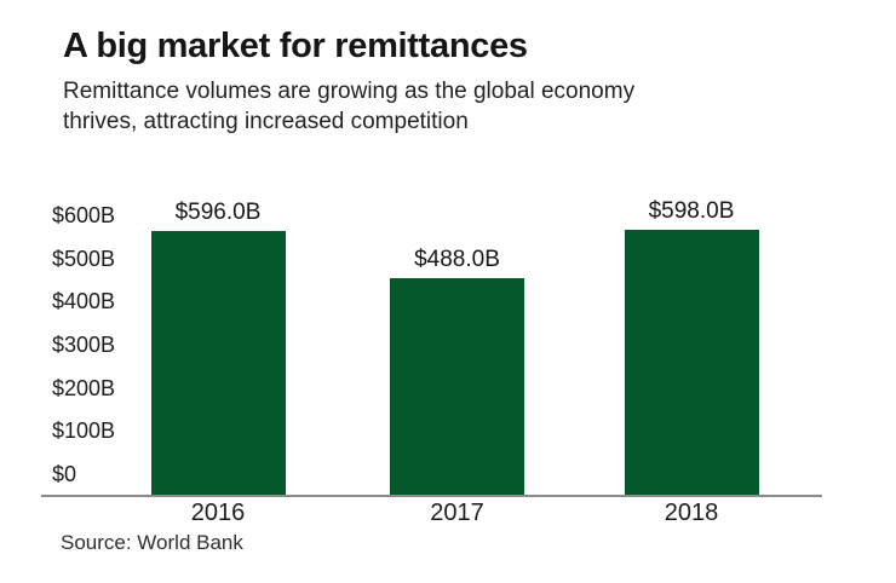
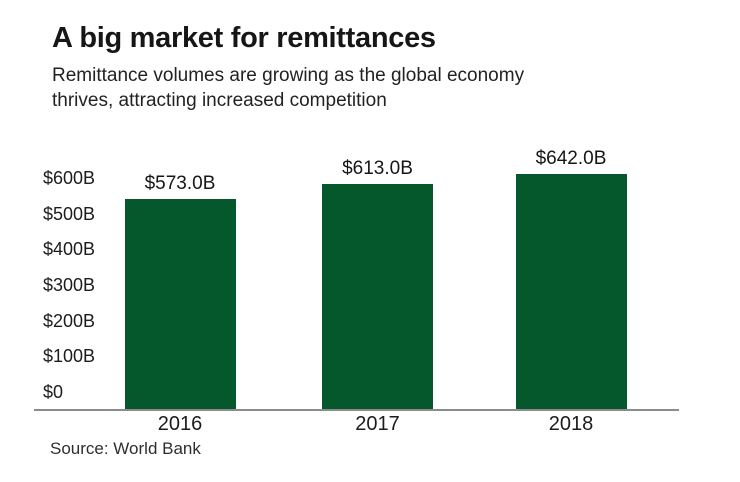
2016: $596.0B -> $573.0B
2017: $488.0B -> $613.0B
2018: $598.0B -> $642.0B
